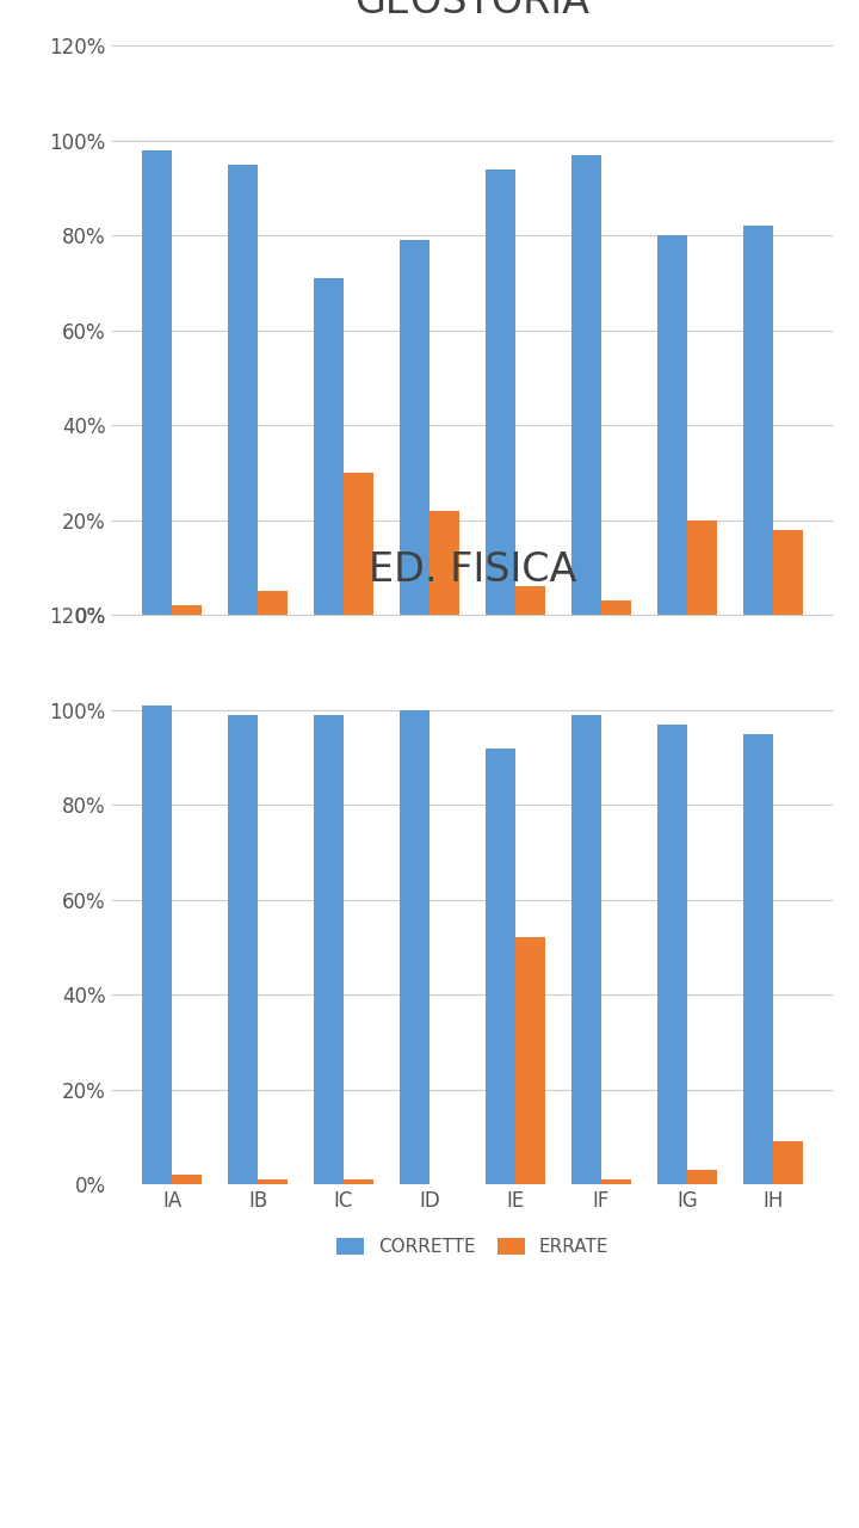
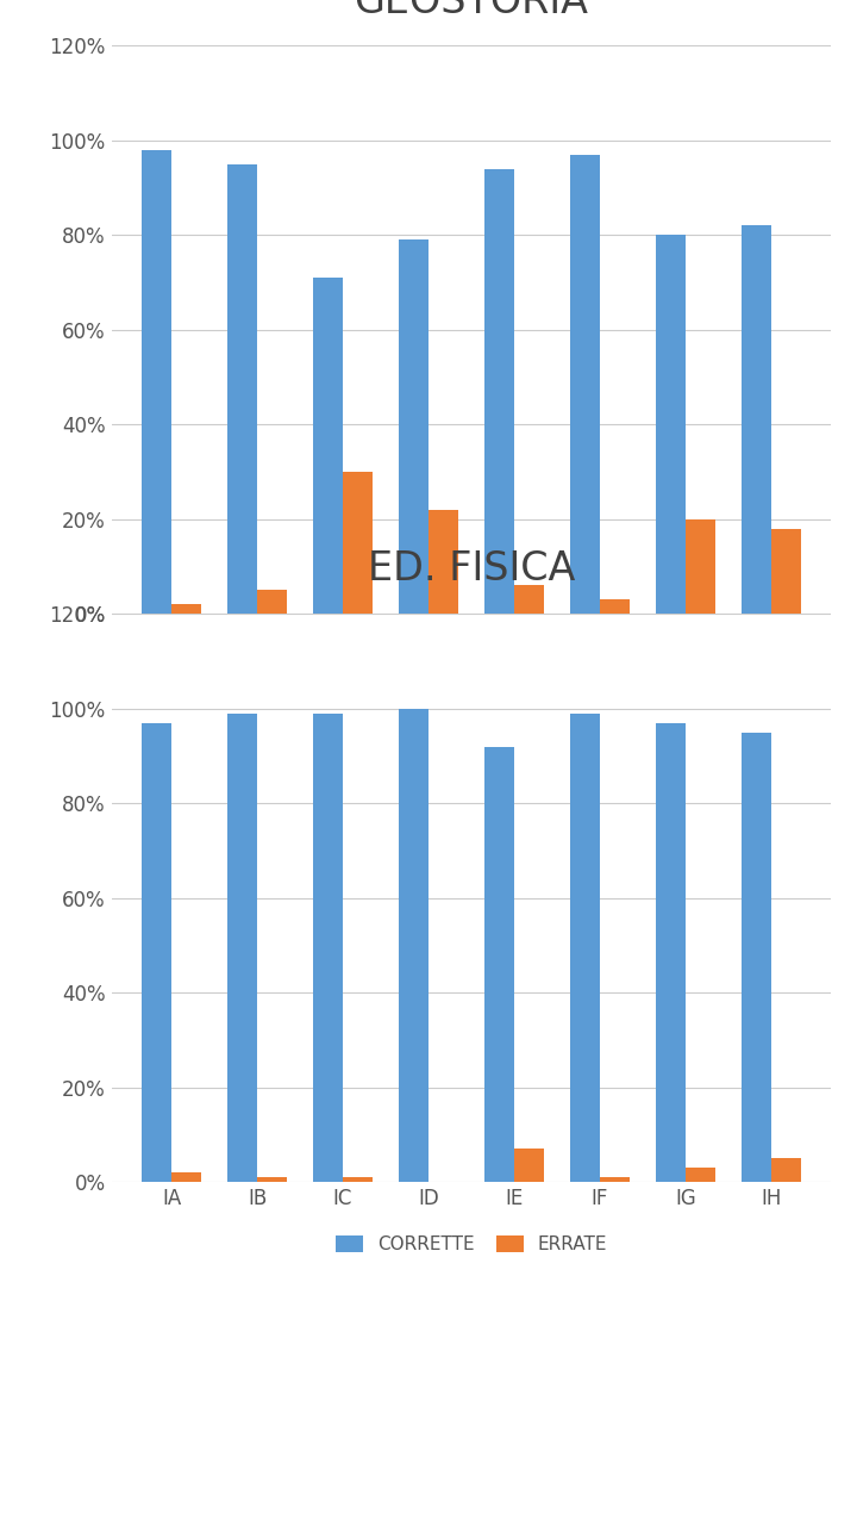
ED. FISICA/CORRETTE/IA: 101% -> 97%
ED. FISICA/ERRATE/IE: 52% -> 7%
ED. FISICA/ERRATE/IH: 9% -> 5%
